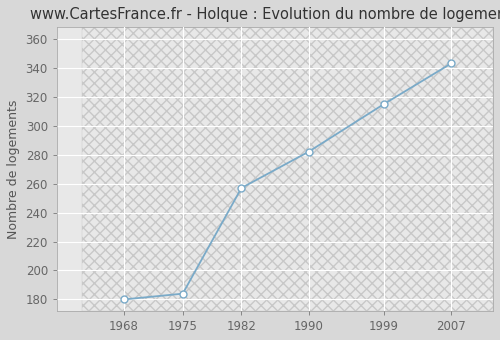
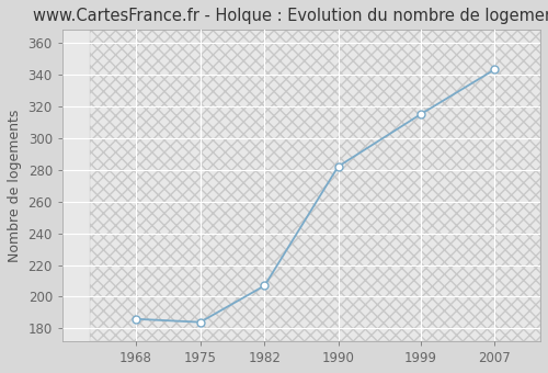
1968: 180 -> 186
1982: 257 -> 207
